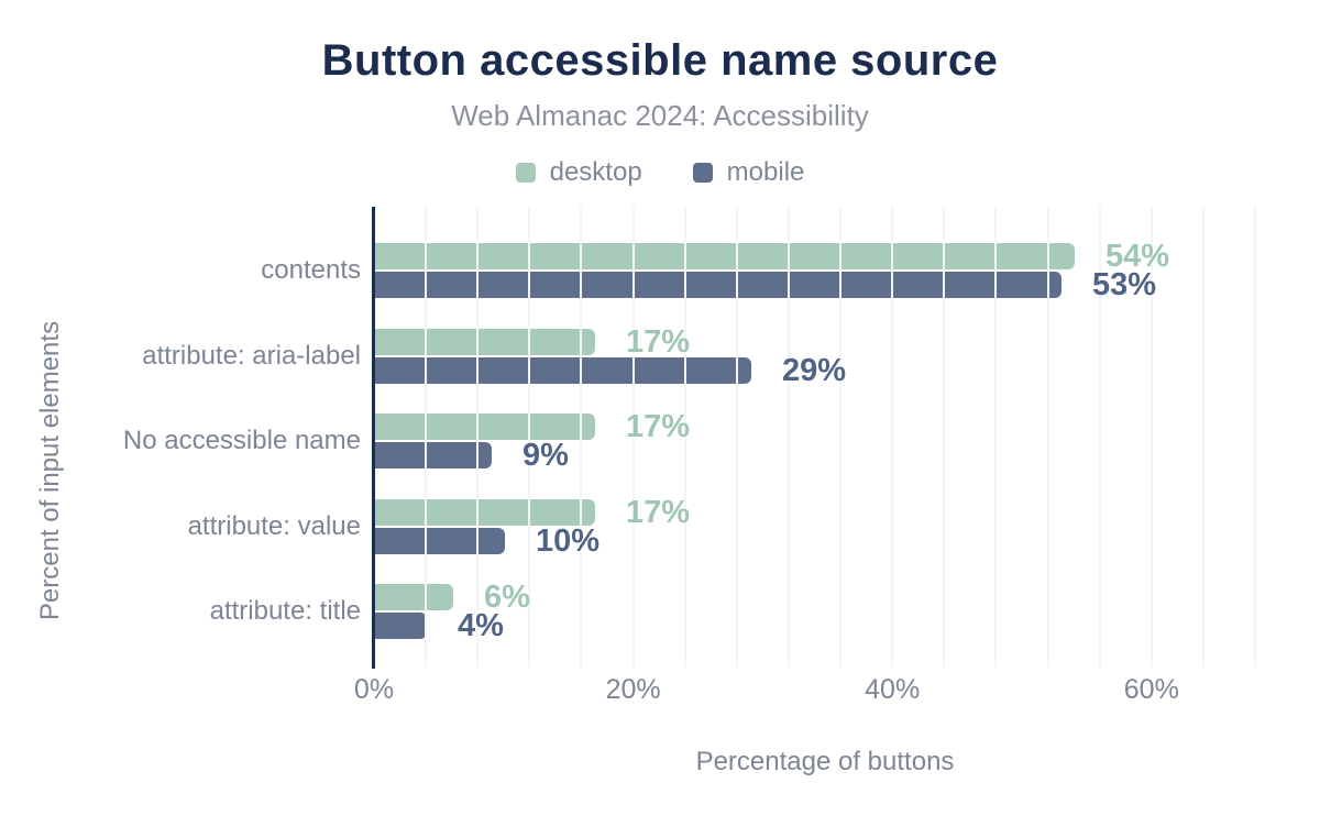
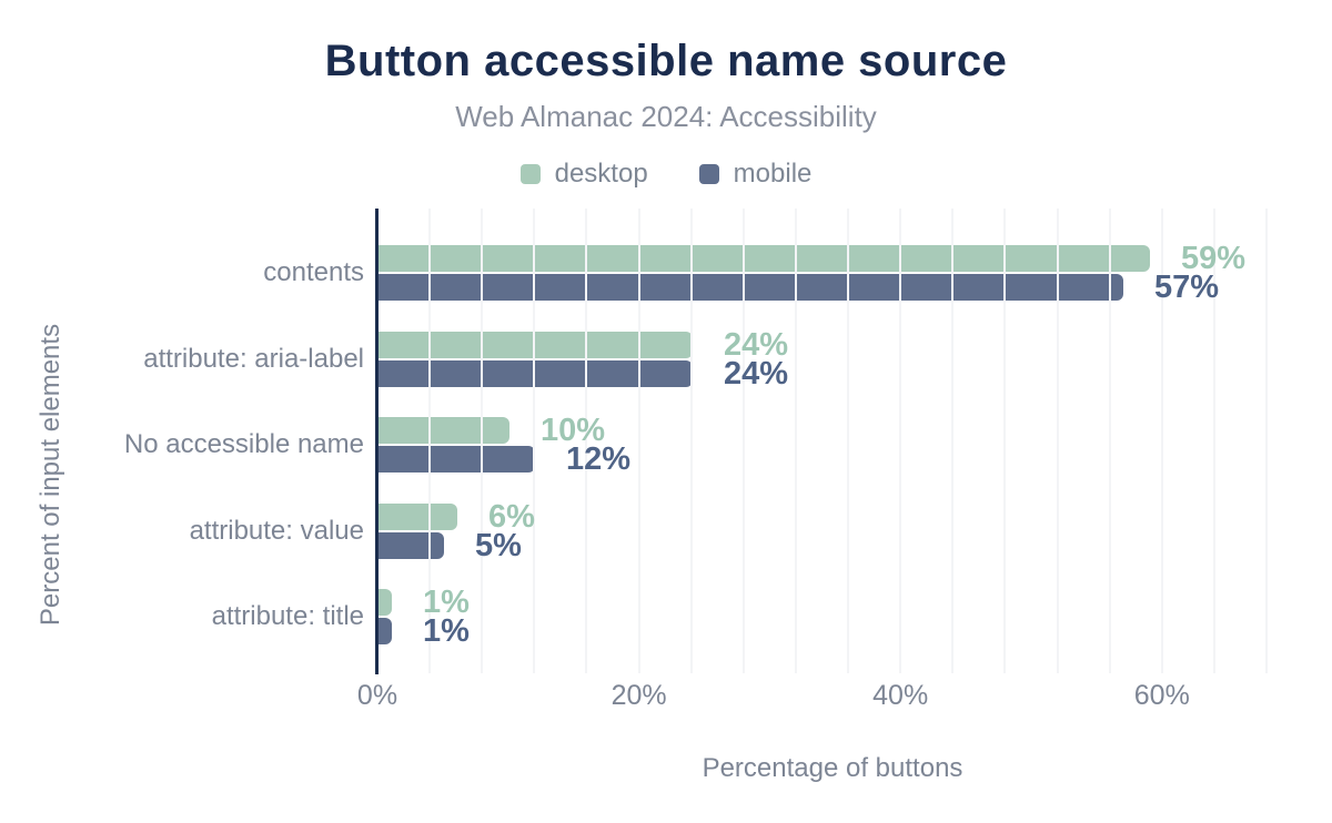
desktop/contents: 54% -> 59%
mobile/contents: 53% -> 57%
desktop/attribute: aria-label: 17% -> 24%
mobile/attribute: aria-label: 29% -> 24%
desktop/No accessible name: 17% -> 10%
mobile/No accessible name: 9% -> 12%
desktop/attribute: value: 17% -> 6%
mobile/attribute: value: 10% -> 5%
desktop/attribute: title: 6% -> 1%
mobile/attribute: title: 4% -> 1%
